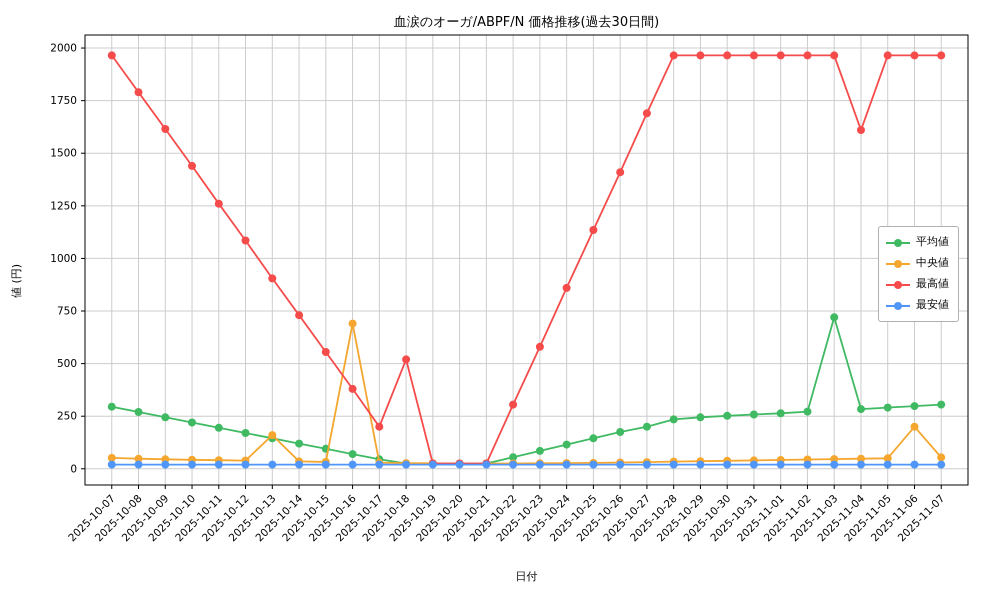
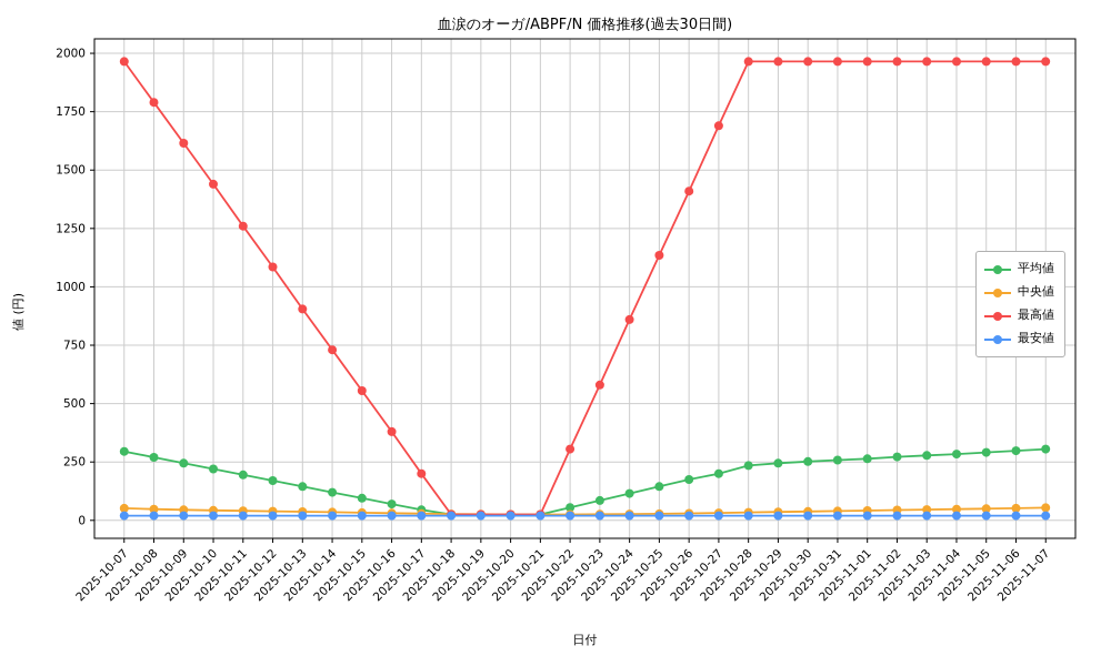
中央値/2025-10-13: 160 -> 40
中央値/2025-10-16: 690 -> 30
最高値/2025-10-18: 520 -> 20
平均値/2025-11-03: 720 -> 280
最高値/2025-11-04: 1610 -> 1960
中央値/2025-11-06: 200 -> 50
